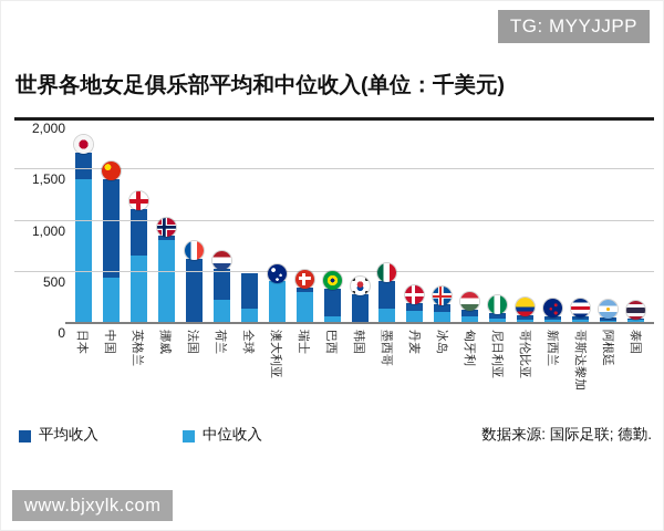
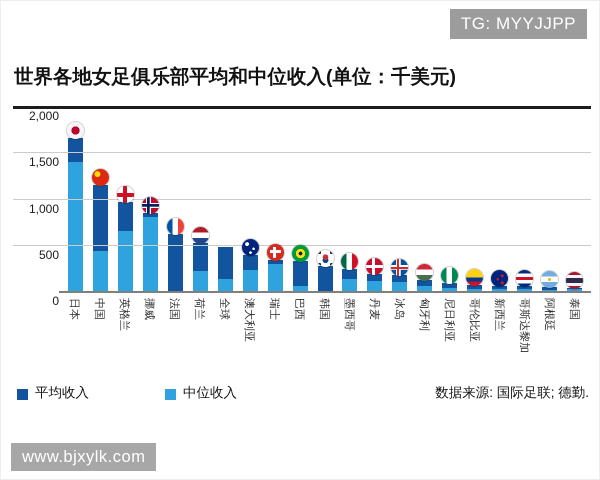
平均收入/中国: 1400 -> 1200
平均收入/英格兰: 1100 -> 1000
中位收入/澳大利亚: 400 -> 200
平均收入/墨西哥: 400 -> 200
